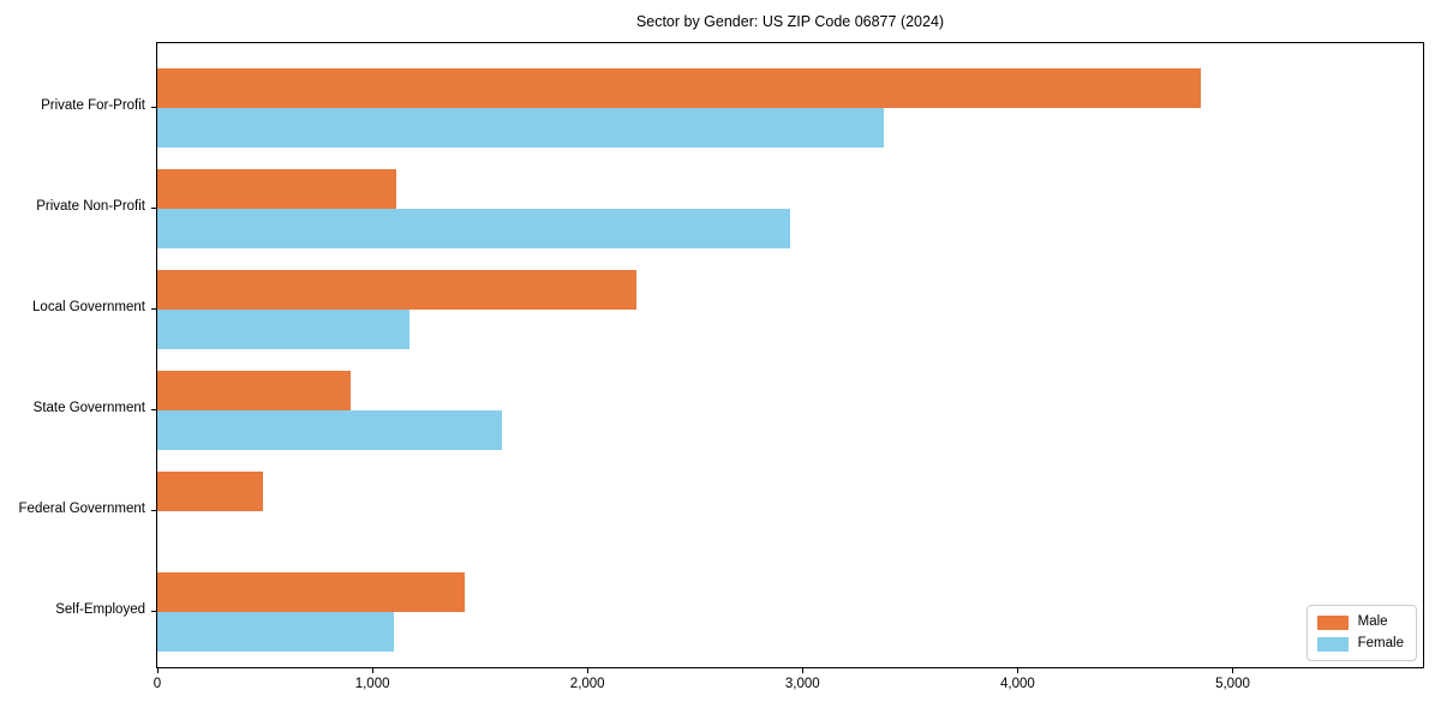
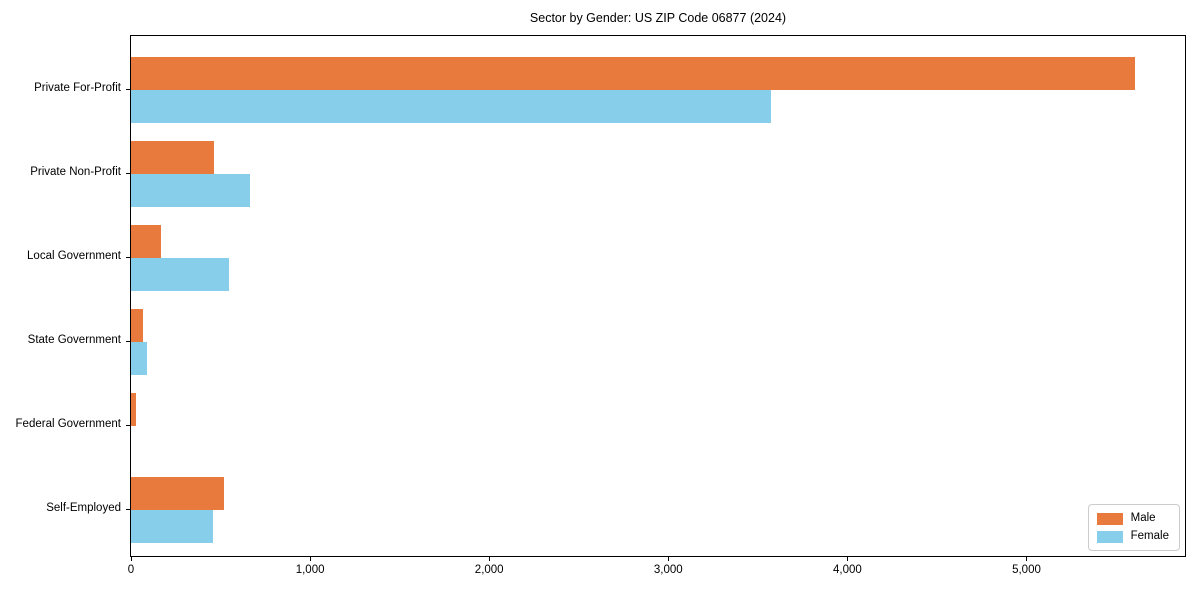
Male/Private For-Profit: 4850 -> 5600
Female/Private For-Profit: 3380 -> 3580
Male/Private Non-Profit: 1110 -> 460
Female/Private Non-Profit: 2940 -> 660
Male/Local Government: 2230 -> 170
Female/Local Government: 1170 -> 540
Male/State Government: 900 -> 70
Female/State Government: 1600 -> 90
Male/Federal Government: 490 -> 30
Male/Self-Employed: 1430 -> 520
Female/Self-Employed: 1100 -> 460
